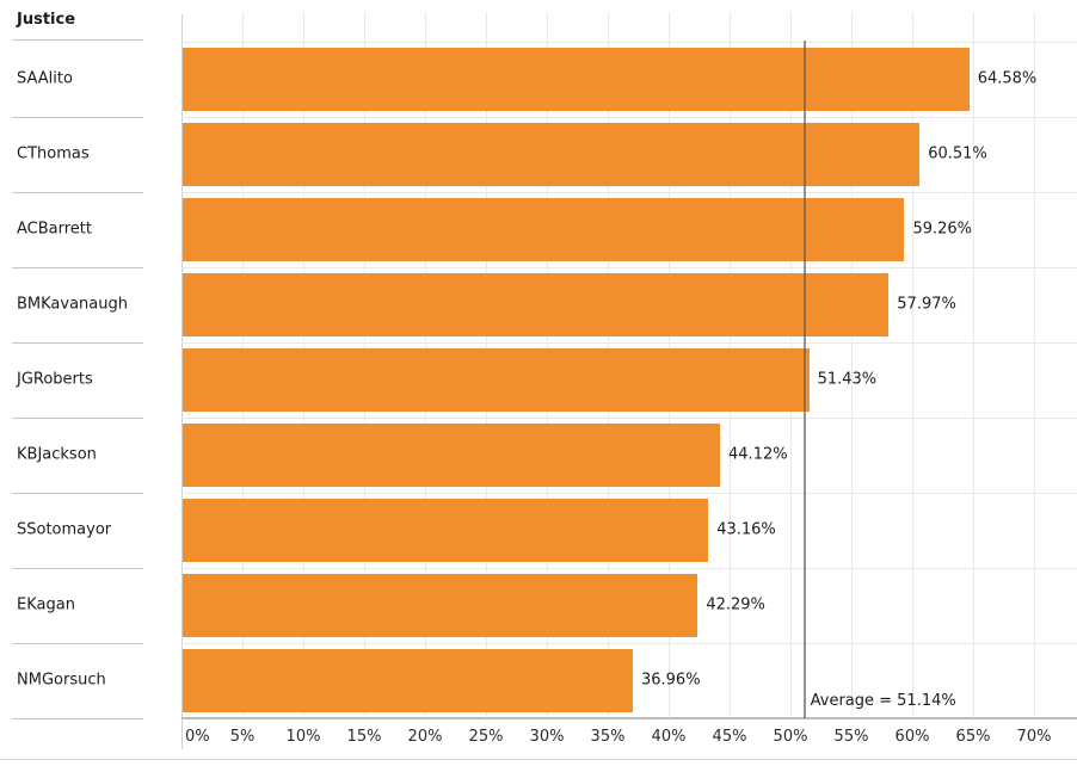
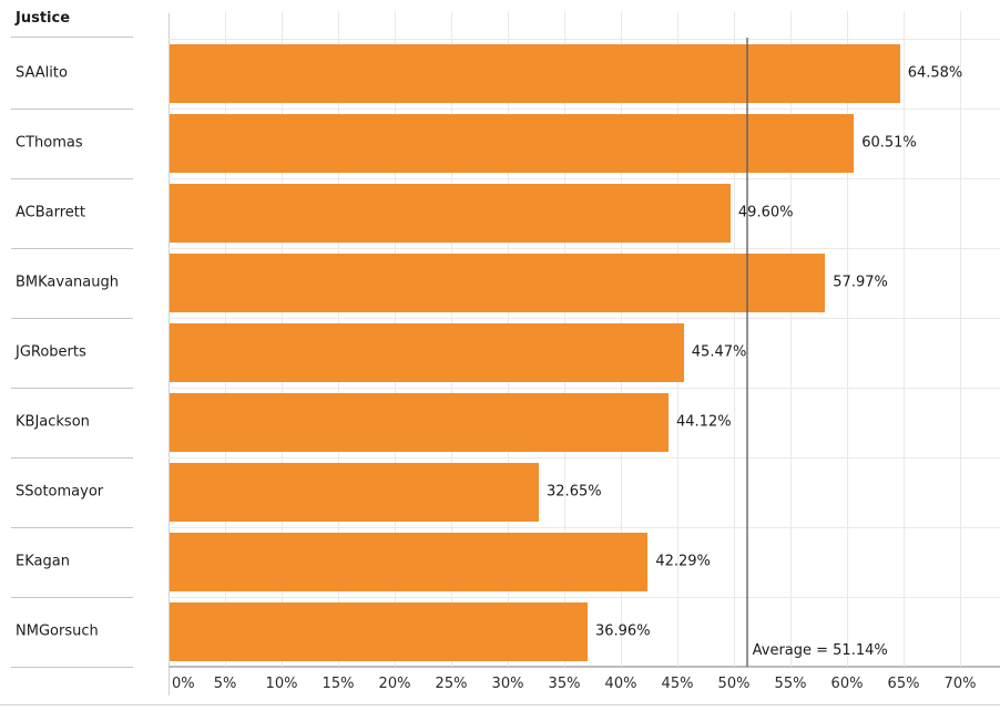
ACBarrett: 59.26% -> 49.60%
JGRoberts: 51.43% -> 45.47%
SSotomayor: 43.16% -> 32.65%
